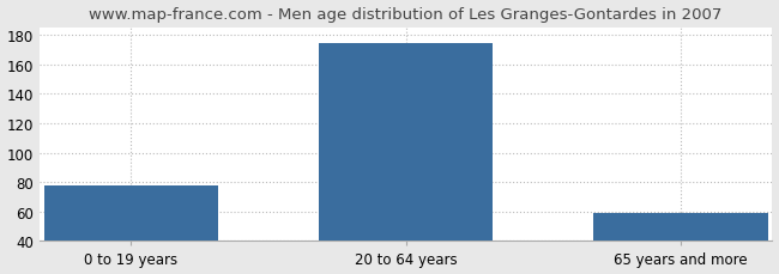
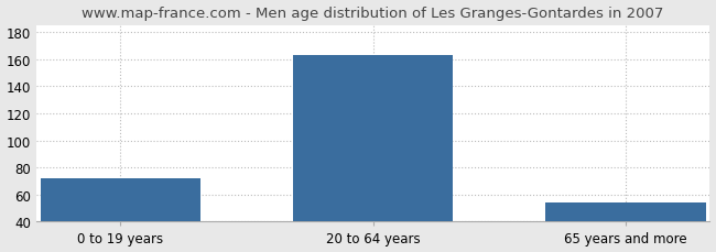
0 to 19 years: 78 -> 72
20 to 64 years: 174 -> 163
65 years and more: 59 -> 54
